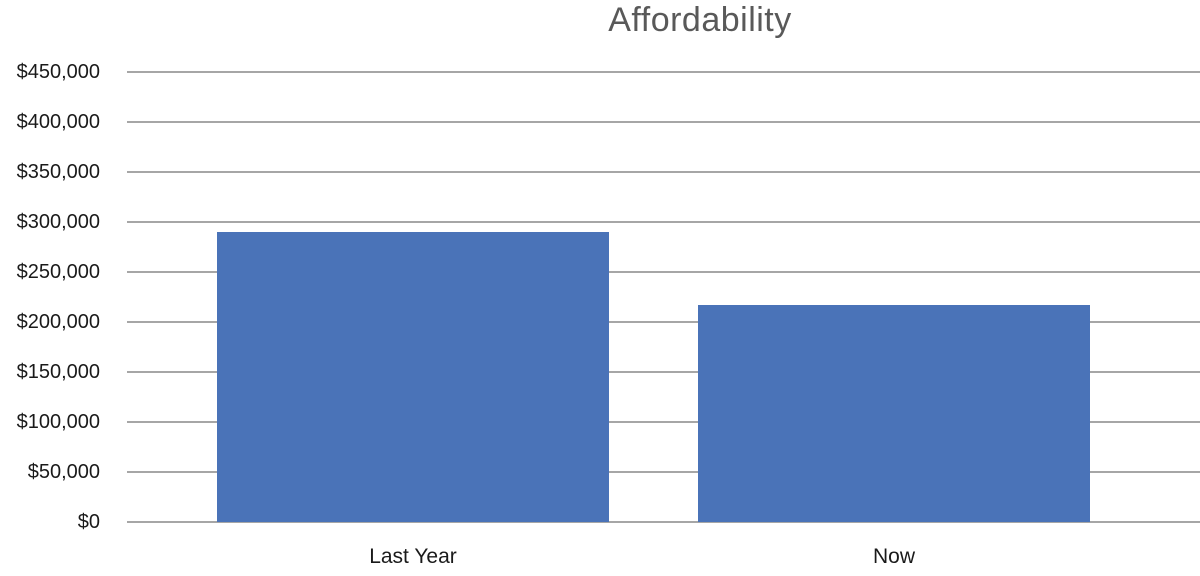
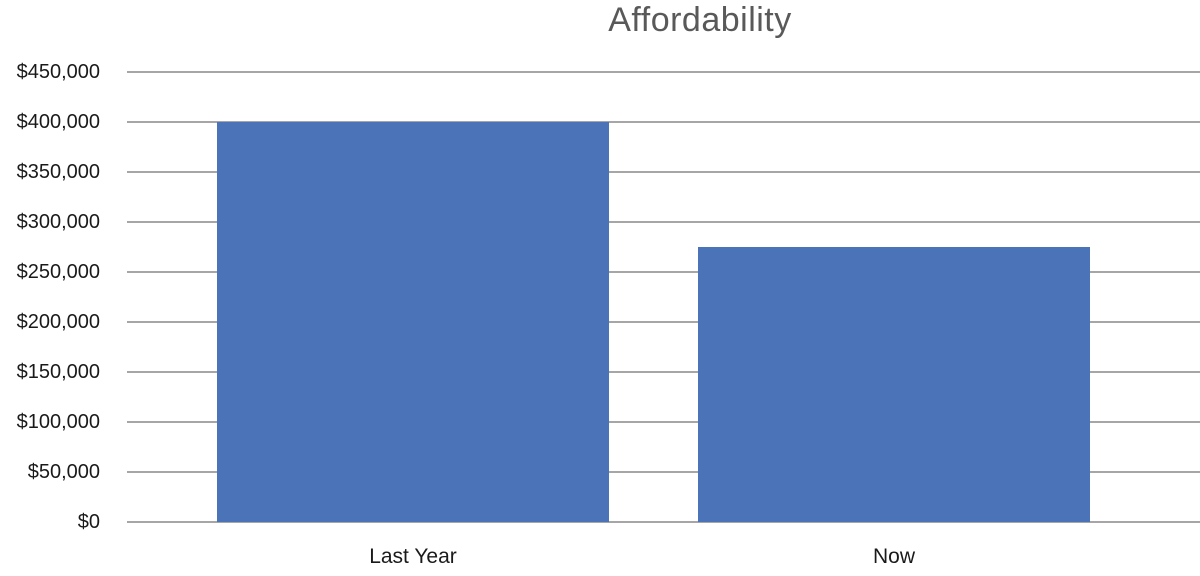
Last Year: $290000 -> $400000
Now: $217000 -> $275000
